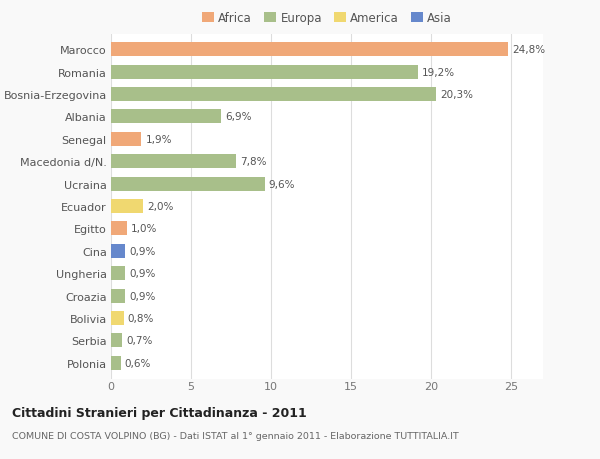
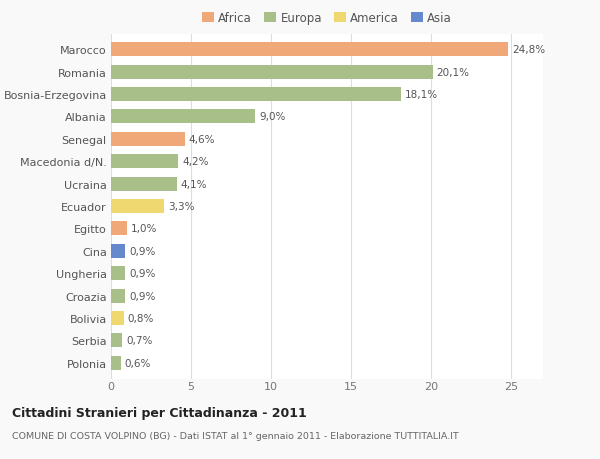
Romania: 19,2% -> 20,1%
Bosnia-Erzegovina: 20,3% -> 18,1%
Albania: 6,9% -> 9,0%
Senegal: 1,9% -> 4,6%
Macedonia d/N.: 7,8% -> 4,2%
Ucraina: 9,6% -> 4,1%
Ecuador: 2,0% -> 3,3%
